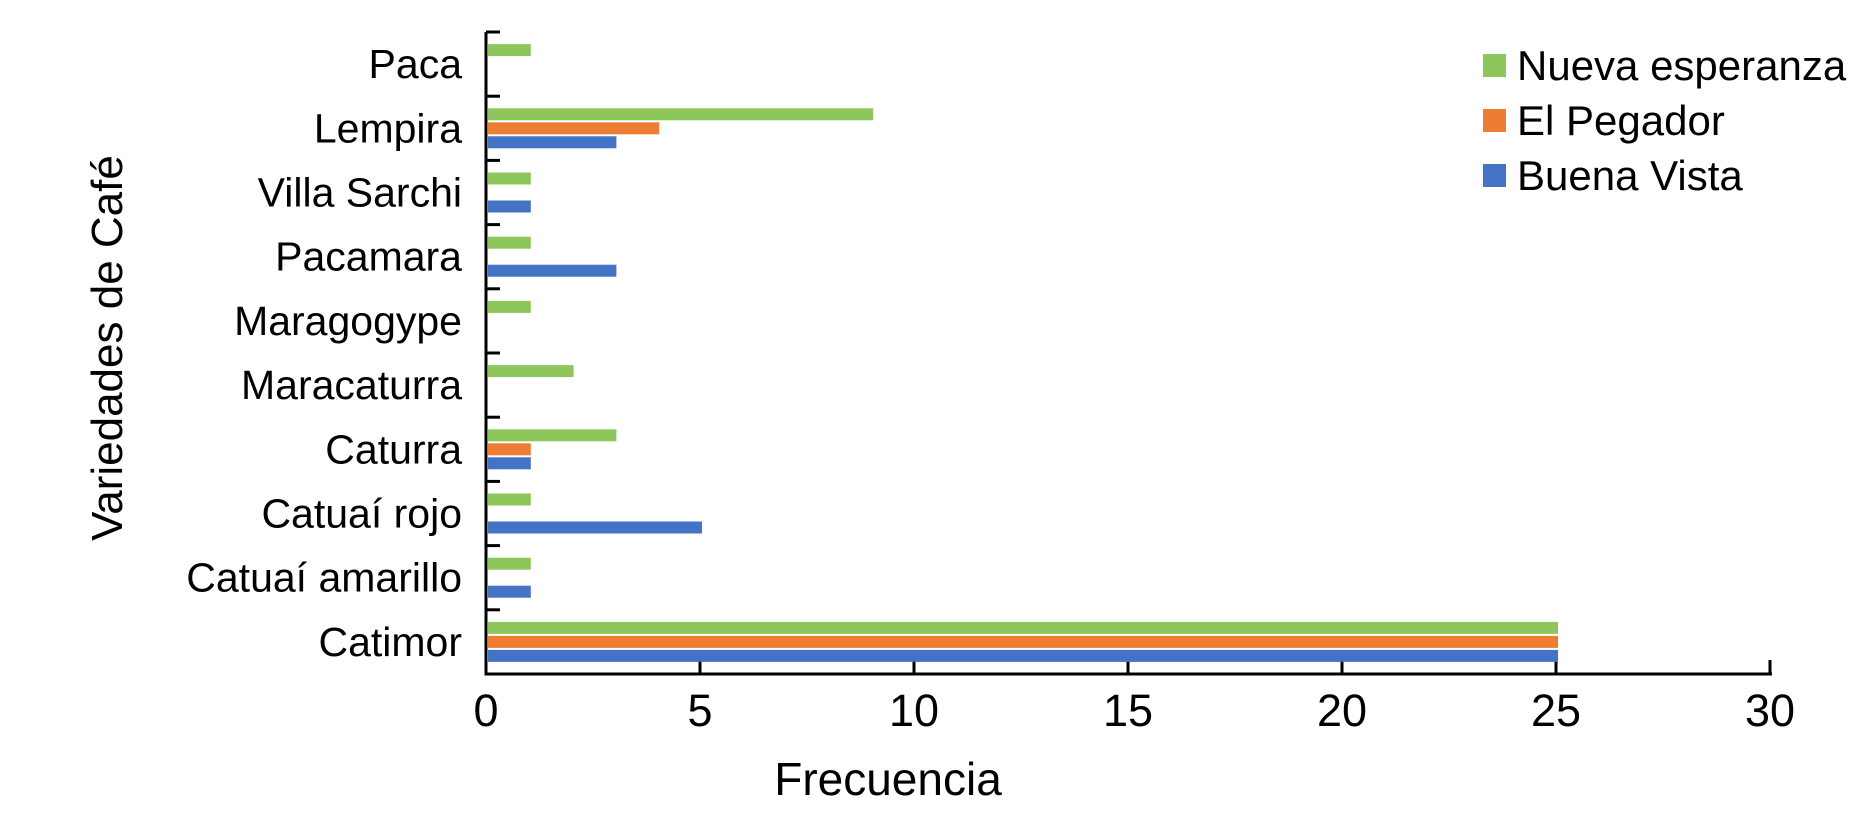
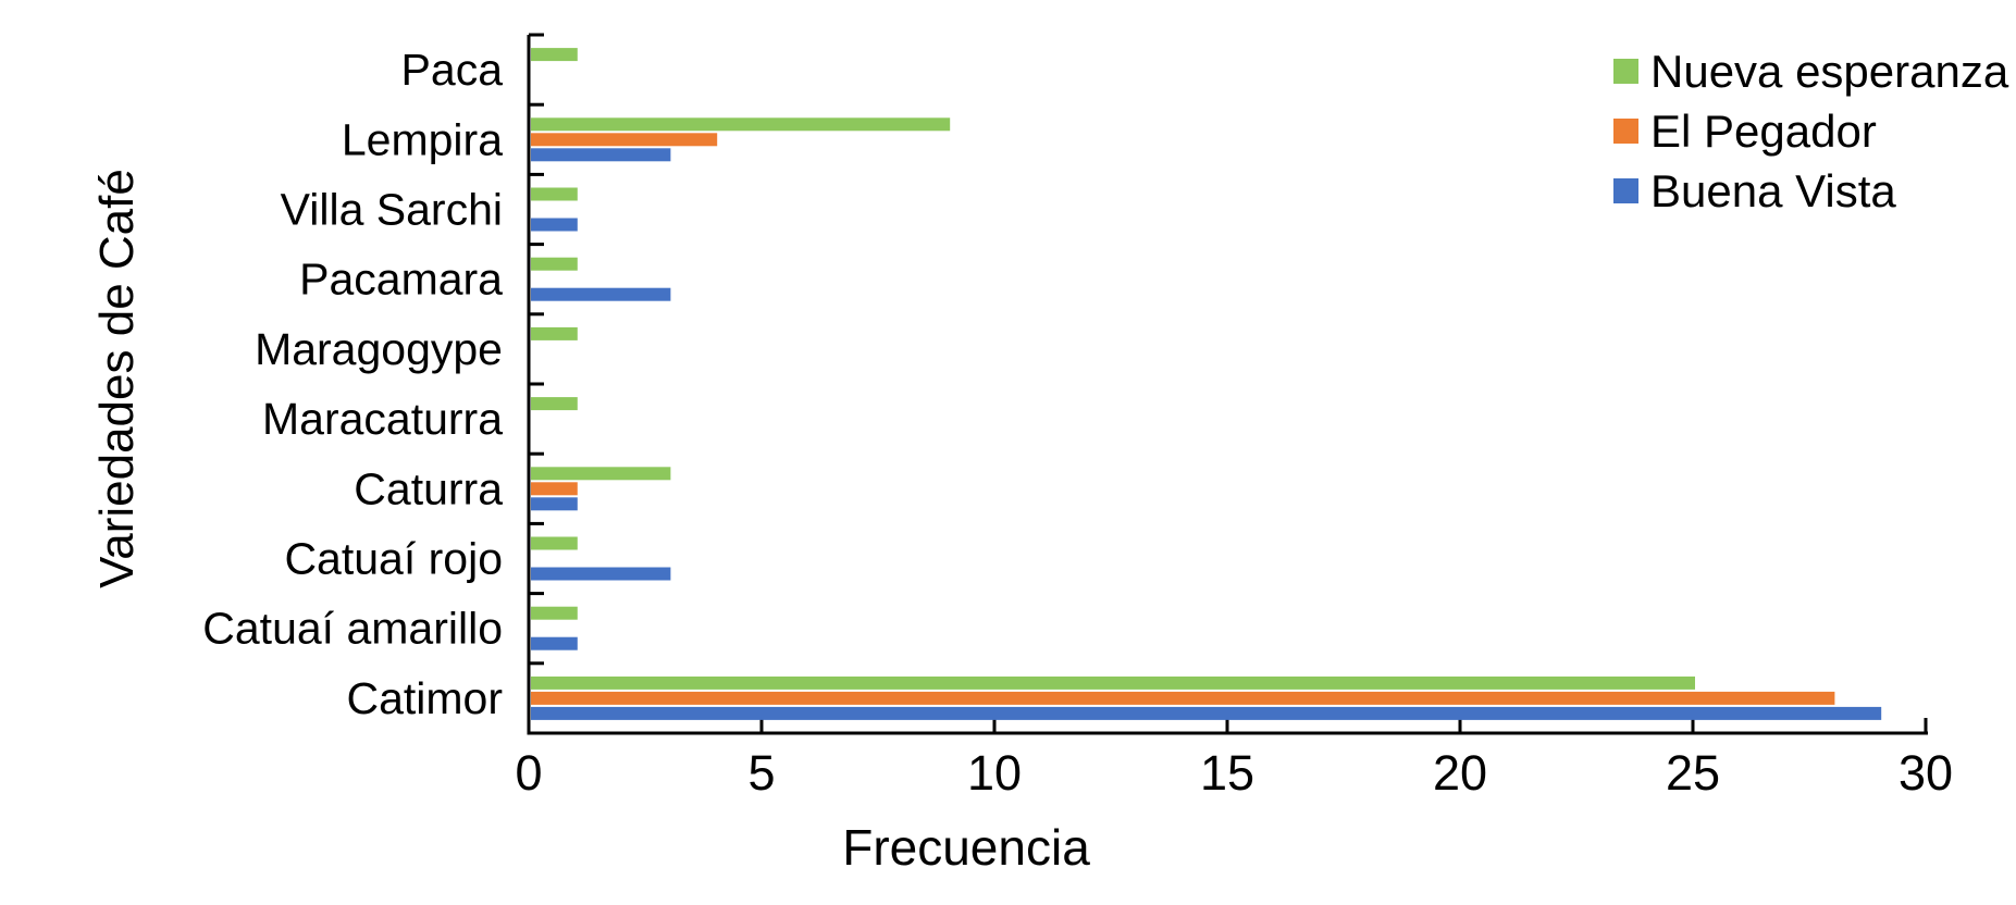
Nueva esperanza/Maracaturra: 2 -> 1
Buena Vista/Catuaí rojo: 5 -> 3
El Pegador/Catimor: 25 -> 28
Buena Vista/Catimor: 25 -> 29
